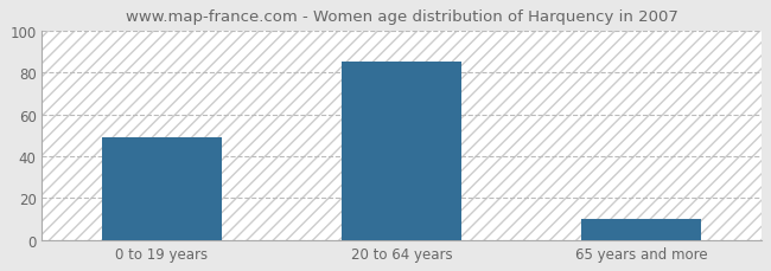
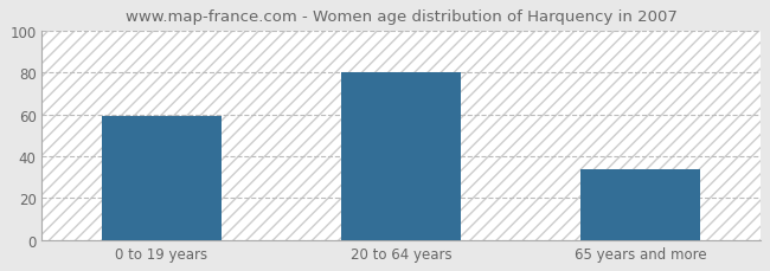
0 to 19 years: 49 -> 59
20 to 64 years: 85 -> 80
65 years and more: 10 -> 34
